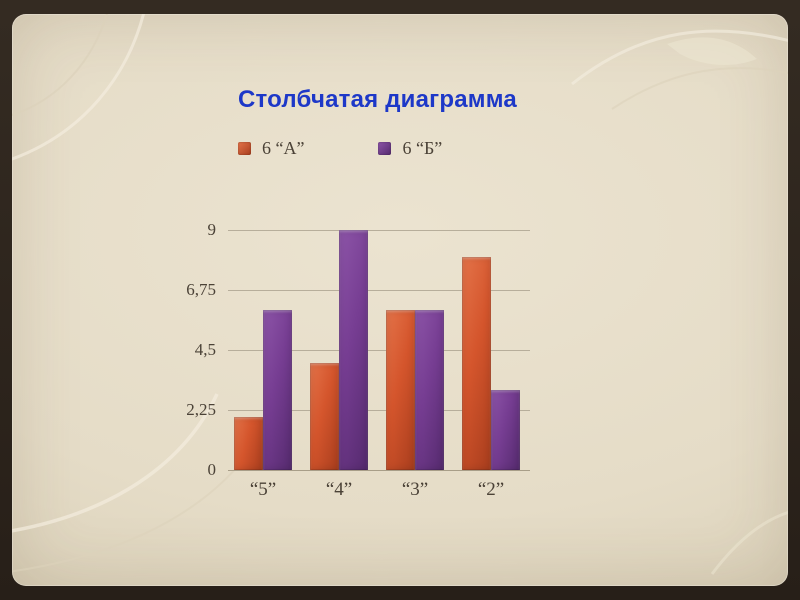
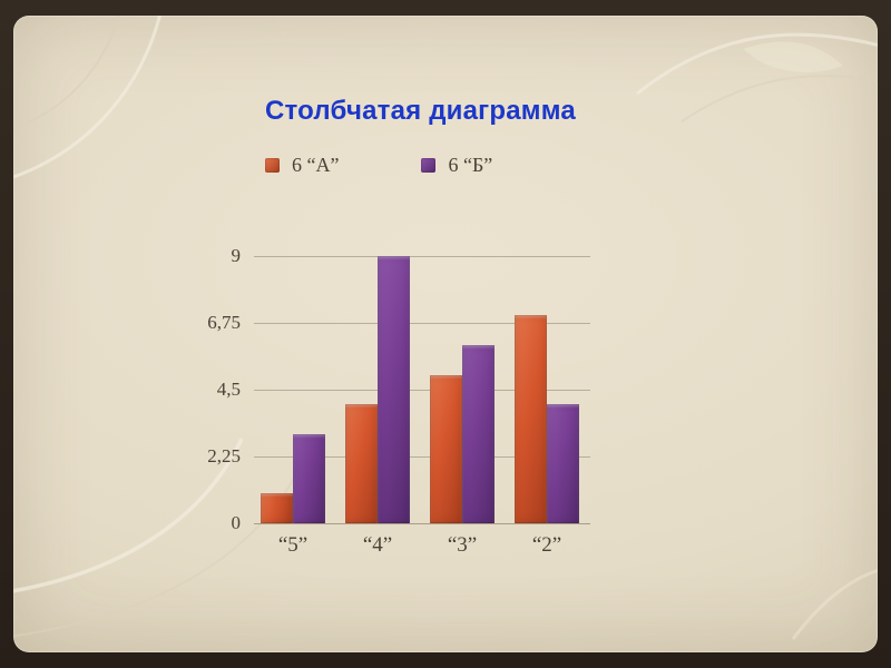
6 “А”/“5”: 2 -> 1
6 “Б”/“5”: 6 -> 3
6 “А”/“3”: 6 -> 5
6 “А”/“2”: 8 -> 7
6 “Б”/“2”: 3 -> 4
